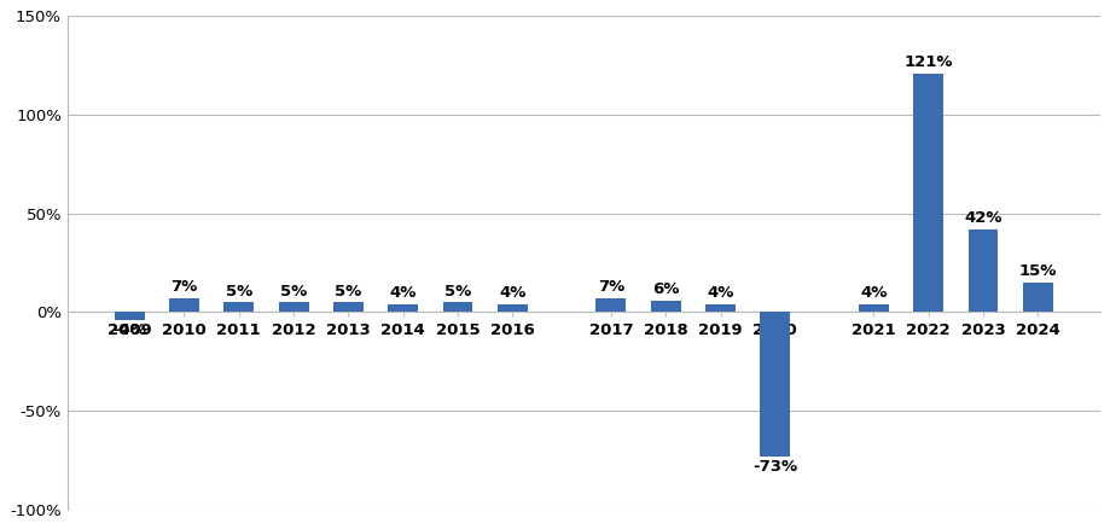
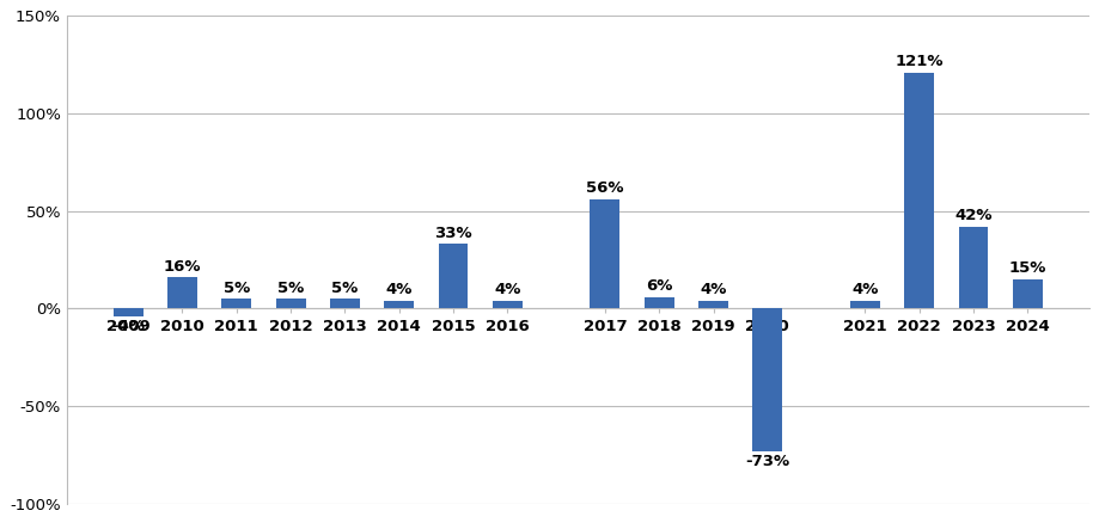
2010: 7% -> 16%
2015: 5% -> 33%
2017: 7% -> 56%
